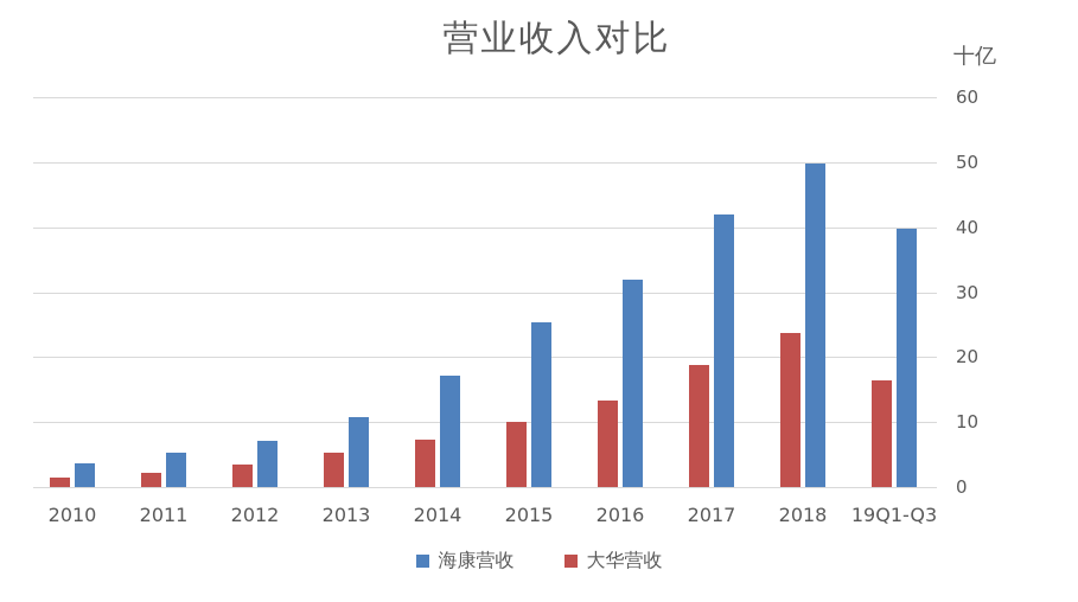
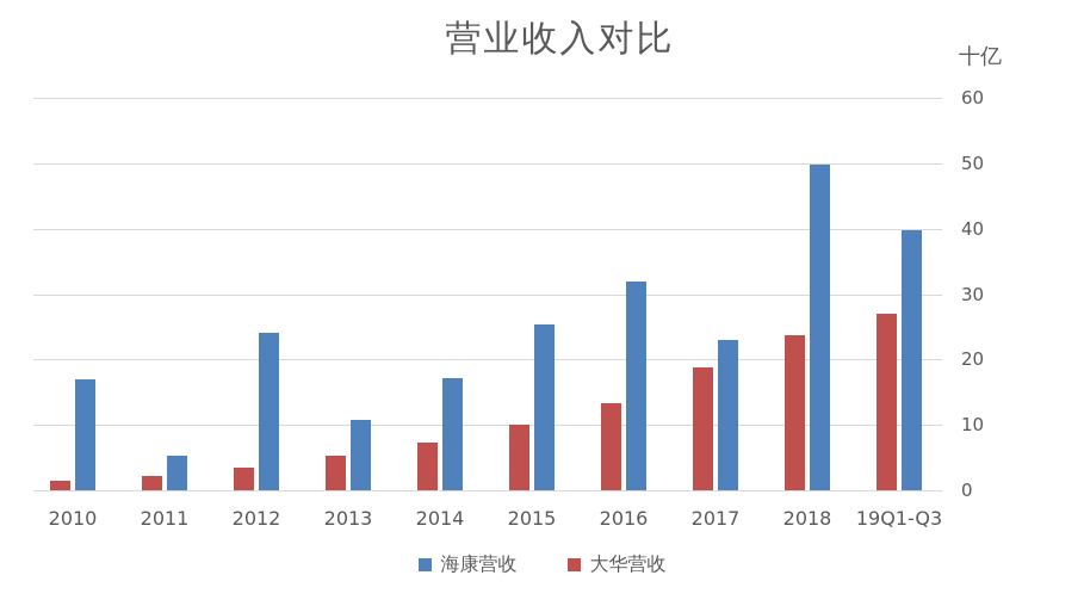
海康营收/2010: 4 -> 17
海康营收/2012: 7 -> 24
海康营收/2017: 42 -> 23
大华营收/19Q1-Q3: 16 -> 27
